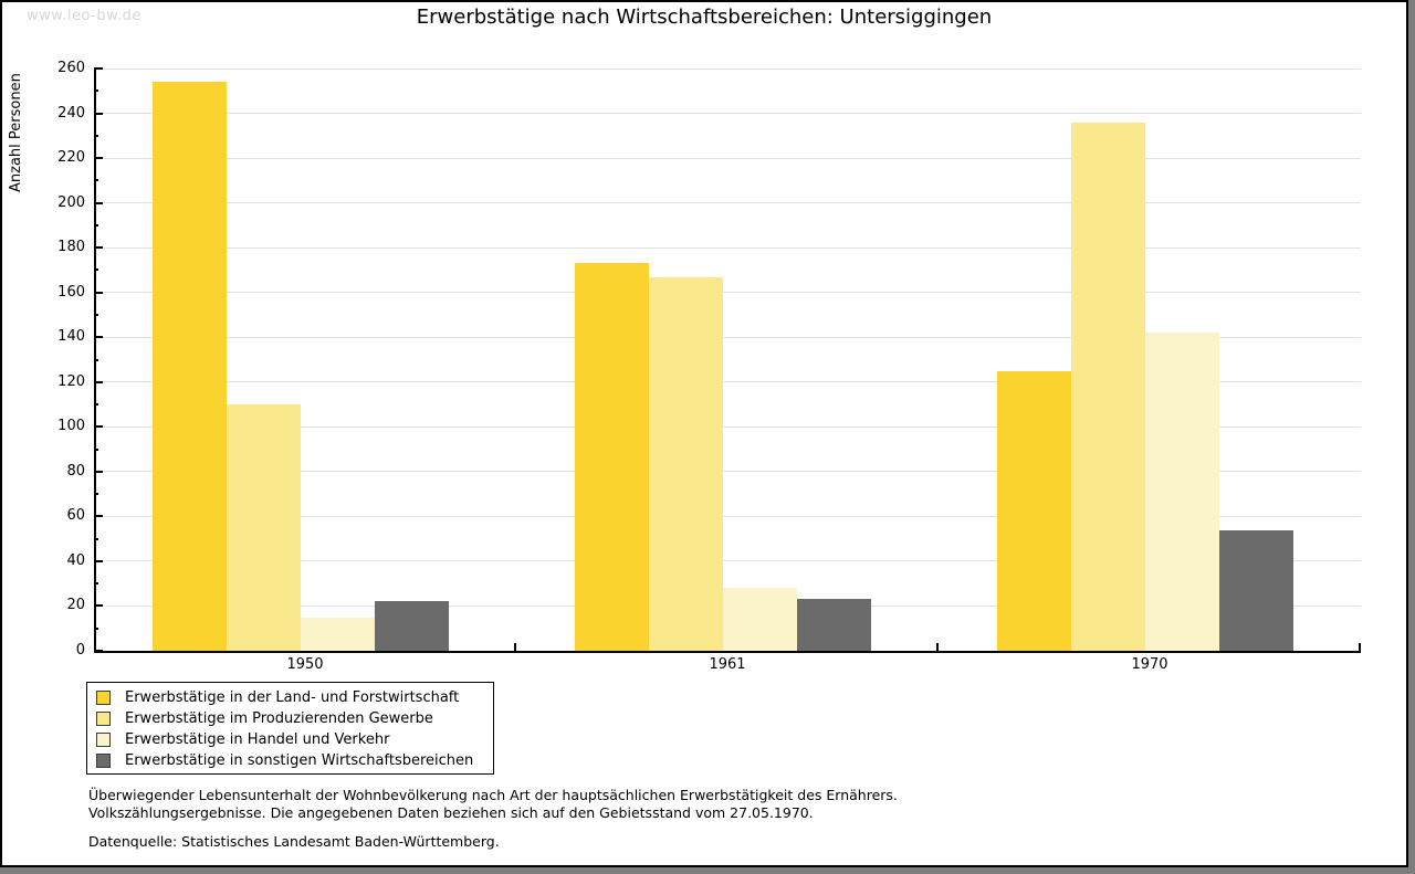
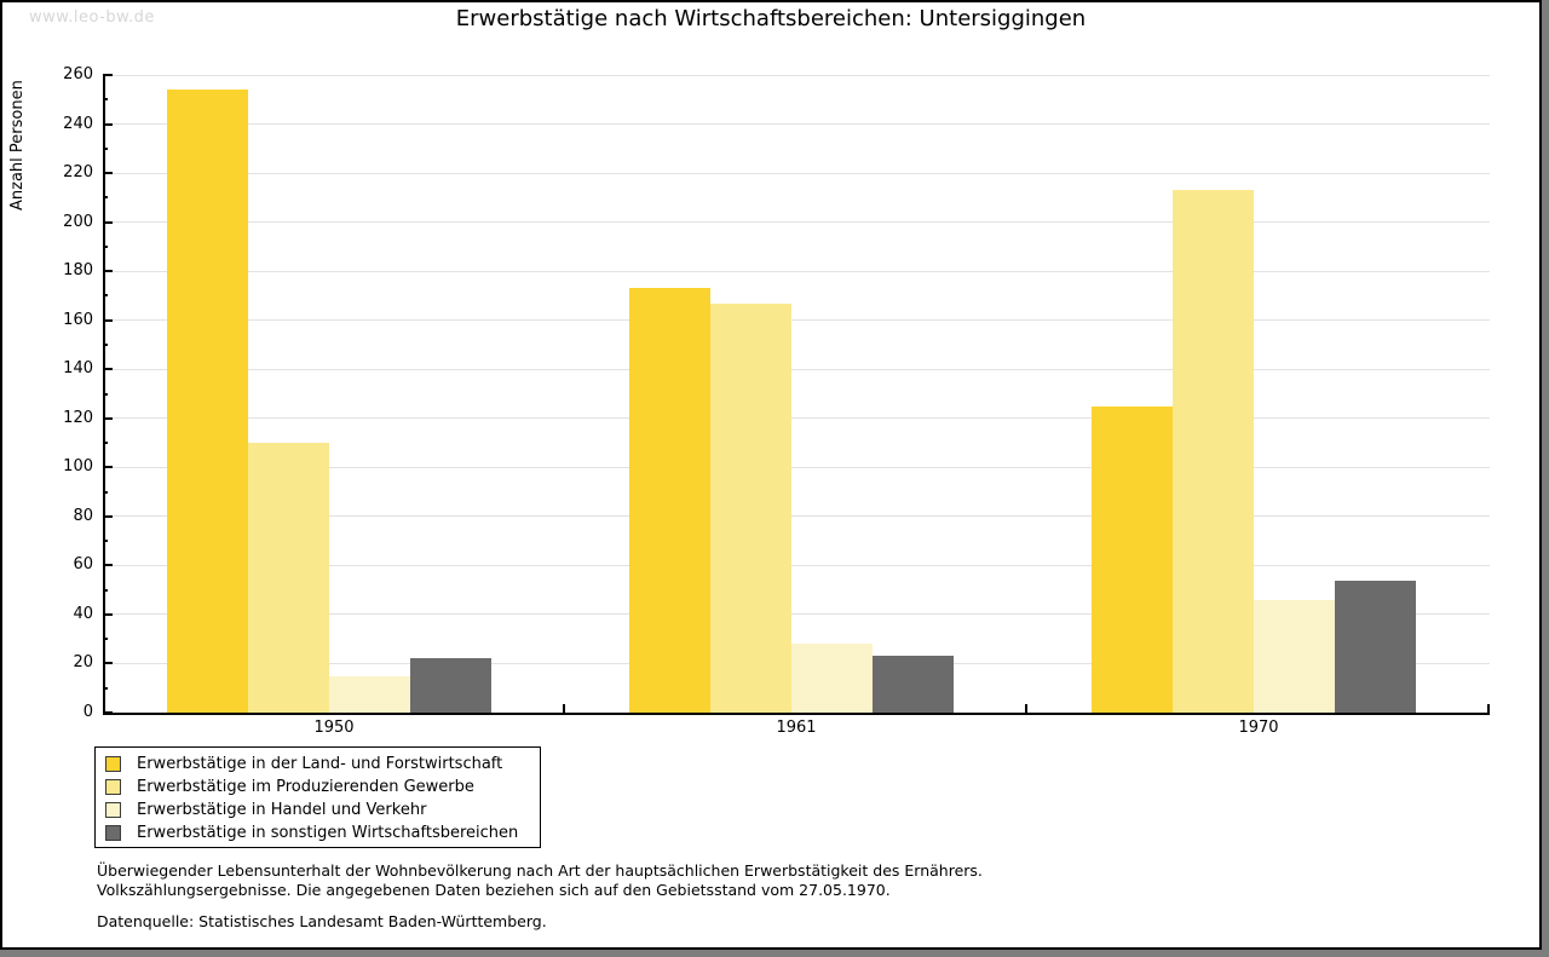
Erwerbstätige im Produzierenden Gewerbe/1970: 236 -> 213
Erwerbstätige in Handel und Verkehr/1970: 142 -> 46
